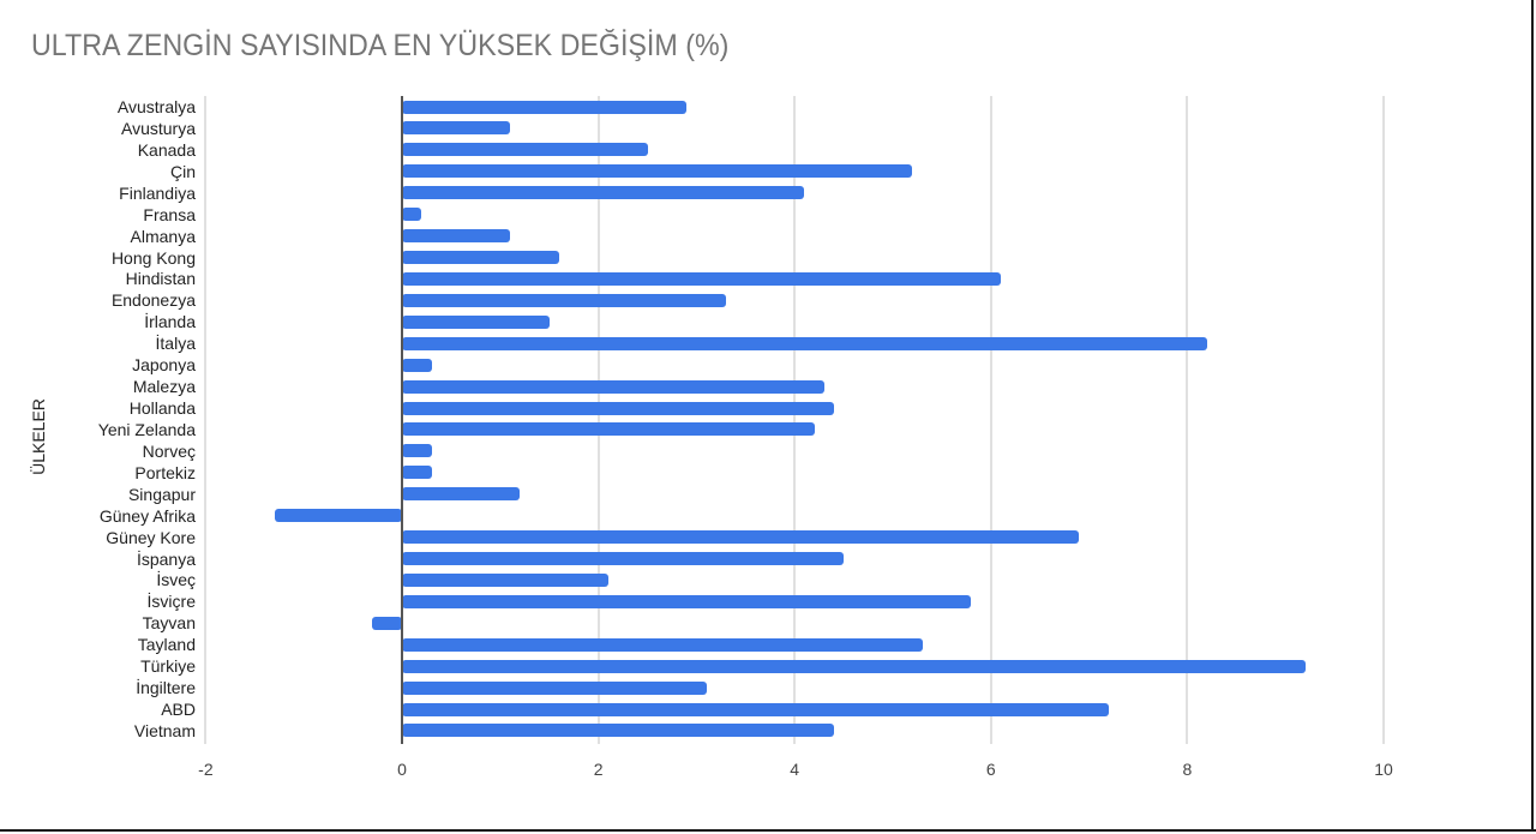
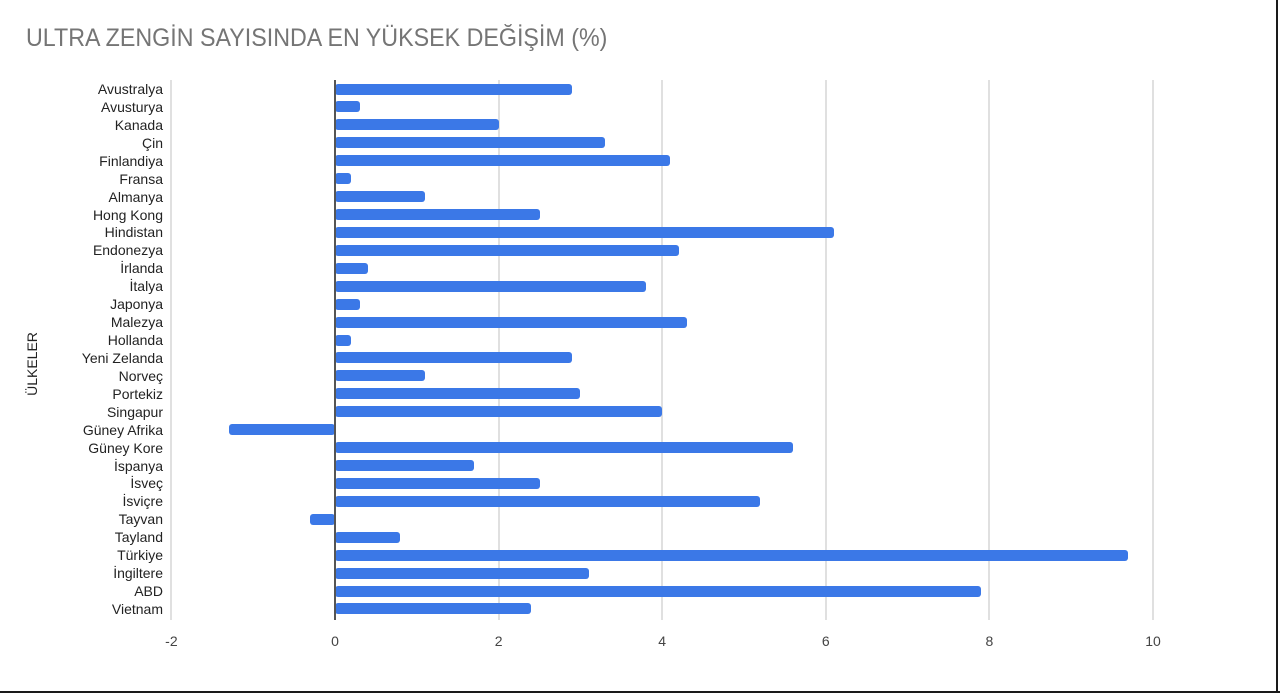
Avusturya: 1.1 -> 0.3
Kanada: 2.5 -> 2.0
Çin: 5.2 -> 3.3
Hong Kong: 1.6 -> 2.5
Endonezya: 3.3 -> 4.2
İrlanda: 1.5 -> 0.4
İtalya: 8.2 -> 3.8
Hollanda: 4.4 -> 0.2
Yeni Zelanda: 4.2 -> 2.9
Norveç: 0.3 -> 1.1
Portekiz: 0.3 -> 3.0
Singapur: 1.2 -> 4.0
Güney Kore: 6.9 -> 5.6
İspanya: 4.5 -> 1.7
İsveç: 2.1 -> 2.5
İsviçre: 5.8 -> 5.2
Tayland: 5.3 -> 0.8
Türkiye: 9.2 -> 9.7
ABD: 7.2 -> 7.9
Vietnam: 4.4 -> 2.4
